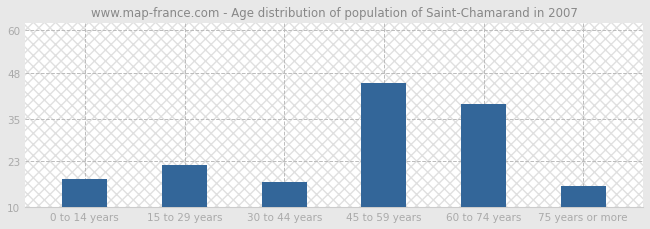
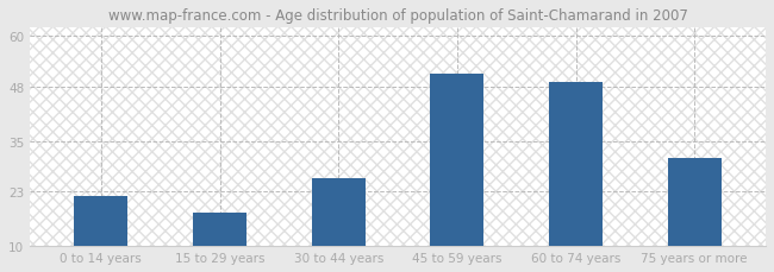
0 to 14 years: 18 -> 22
15 to 29 years: 22 -> 18
30 to 44 years: 17 -> 26
45 to 59 years: 45 -> 51
60 to 74 years: 39 -> 49
75 years or more: 16 -> 31
